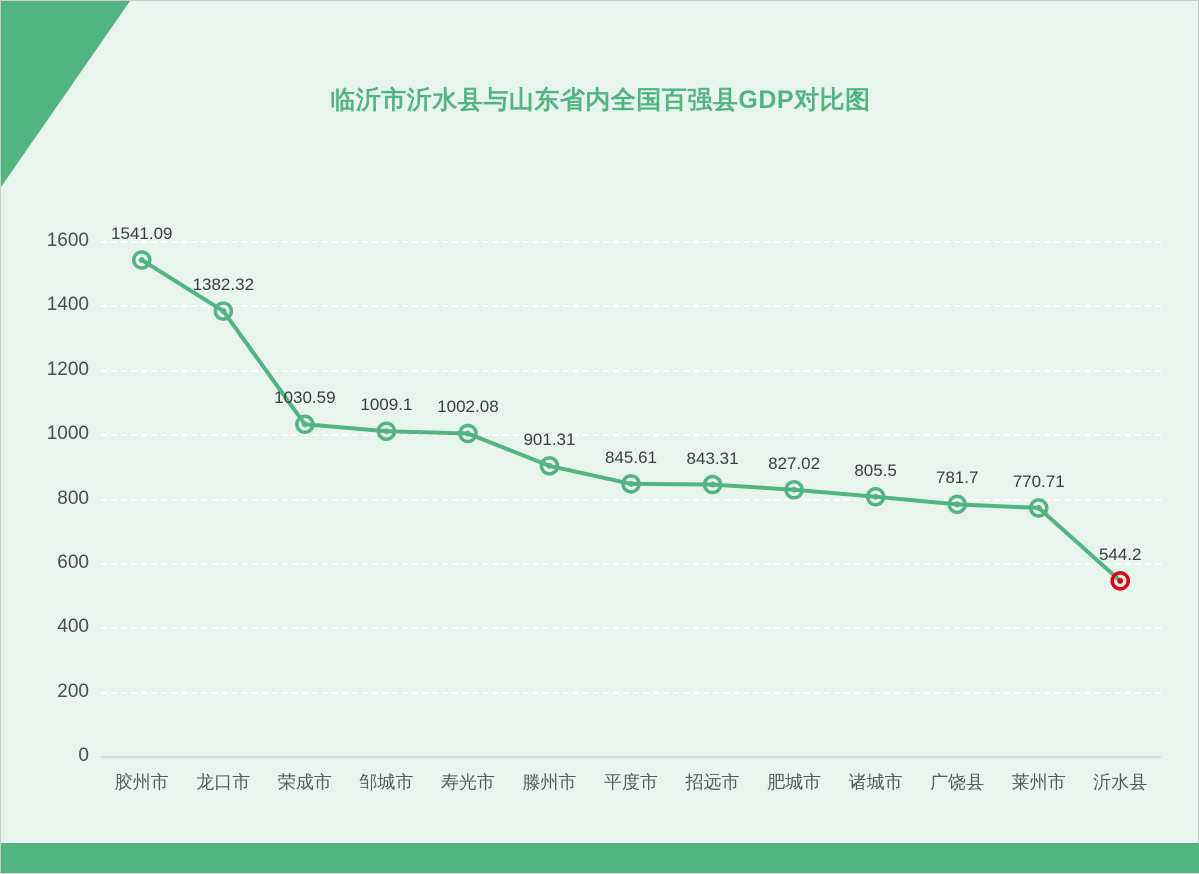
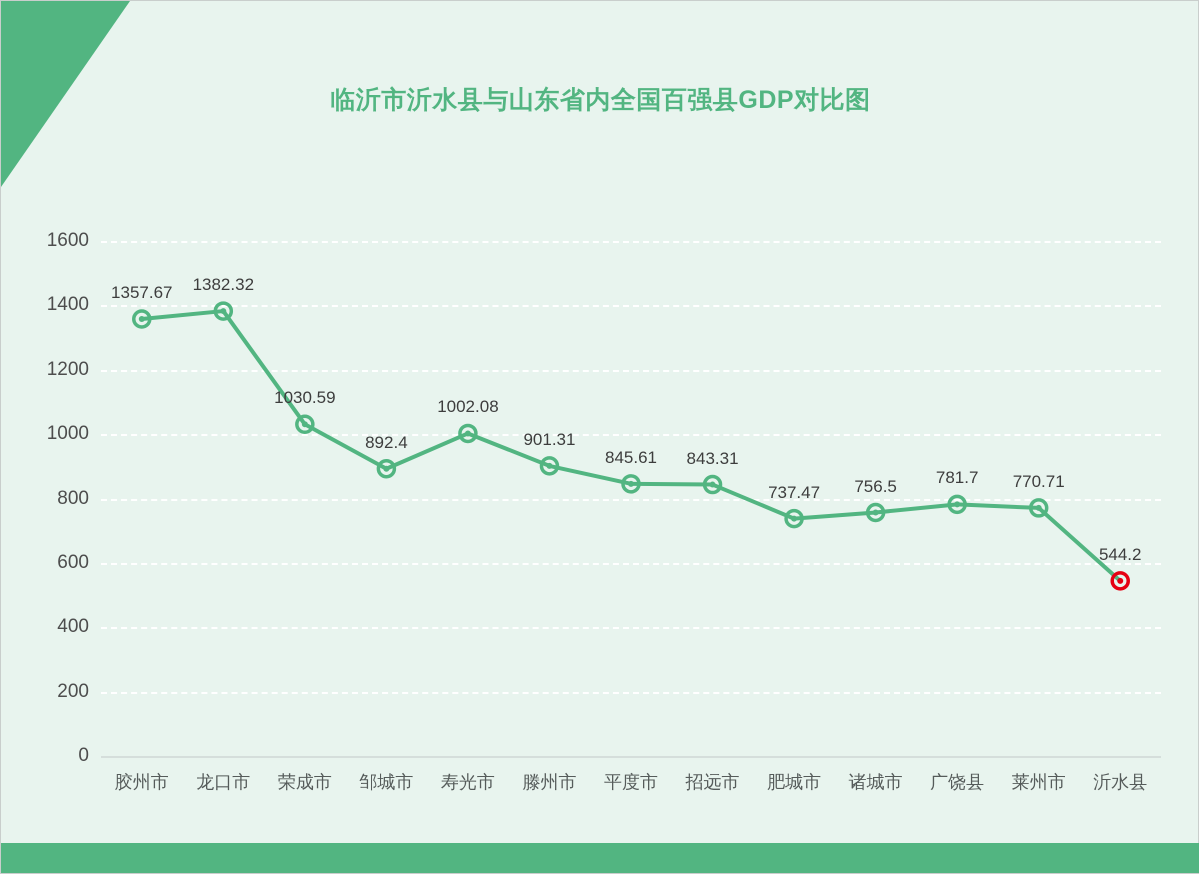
胶州市: 1541.09 -> 1357.67
邹城市: 1009.1 -> 892.4
肥城市: 827.02 -> 737.47
诸城市: 805.5 -> 756.5
